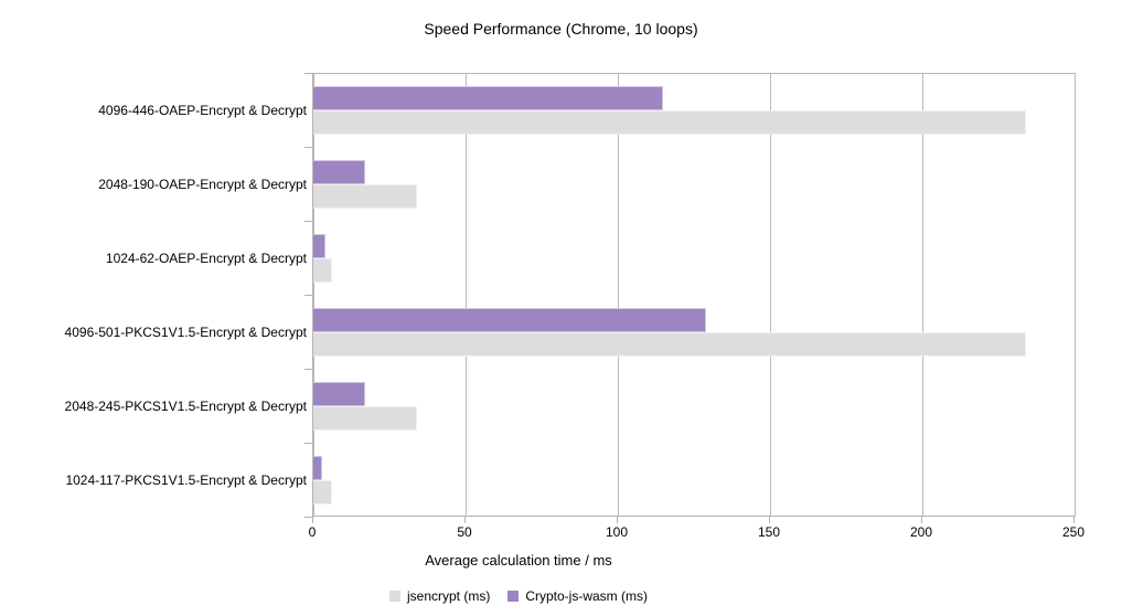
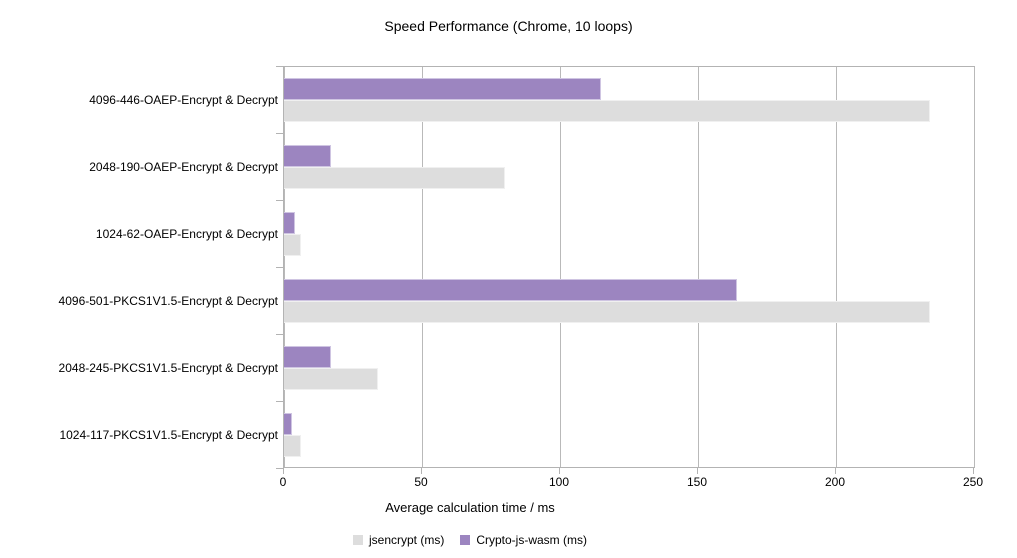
jsencrypt (ms)/2048-190-OAEP-Encrypt & Decrypt: 34 -> 80
Crypto-js-wasm (ms)/4096-501-PKCS1V1.5-Encrypt & Decrypt: 129 -> 164
